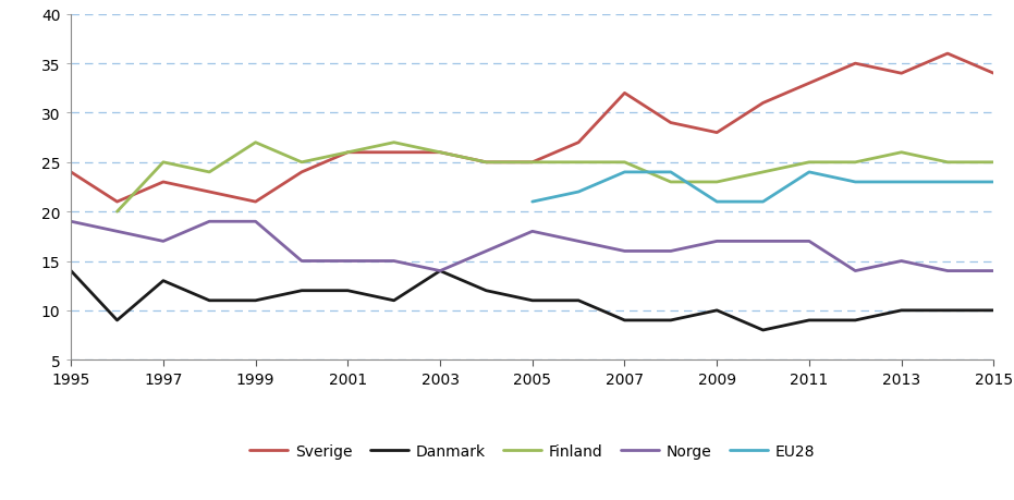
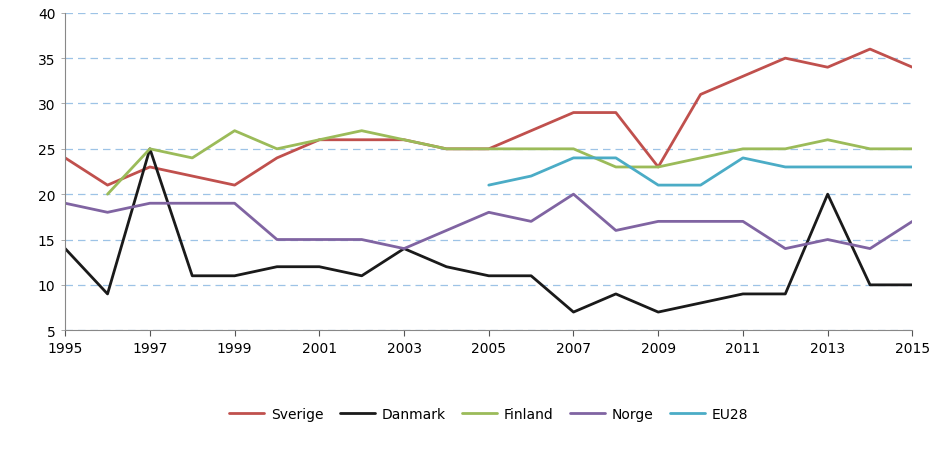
Danmark/1997: 13 -> 25
Norge/1997: 17 -> 19
Sverige/2007: 32 -> 29
Danmark/2007: 9 -> 7
Norge/2007: 16 -> 20
Sverige/2009: 28 -> 23
Danmark/2009: 10 -> 7
Danmark/2013: 10 -> 20
Norge/2015: 14 -> 17
